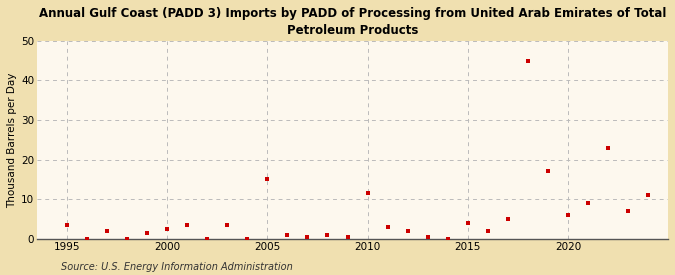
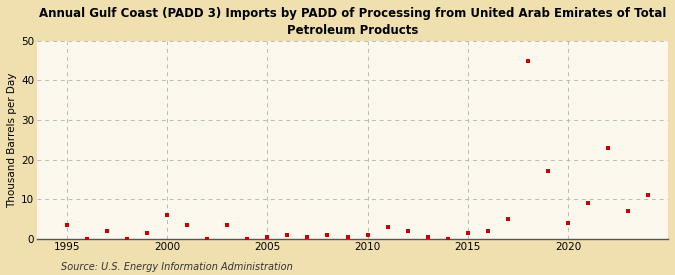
2000: 2.5 -> 6.0
2005: 15.0 -> 0.5
2010: 11.5 -> 1.0
2015: 4.0 -> 1.5
2020: 6.0 -> 4.0
